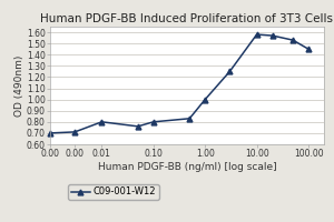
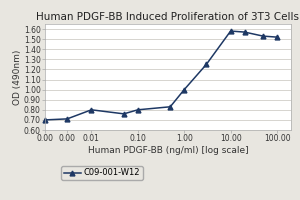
100.00: 1.45 -> 1.52
